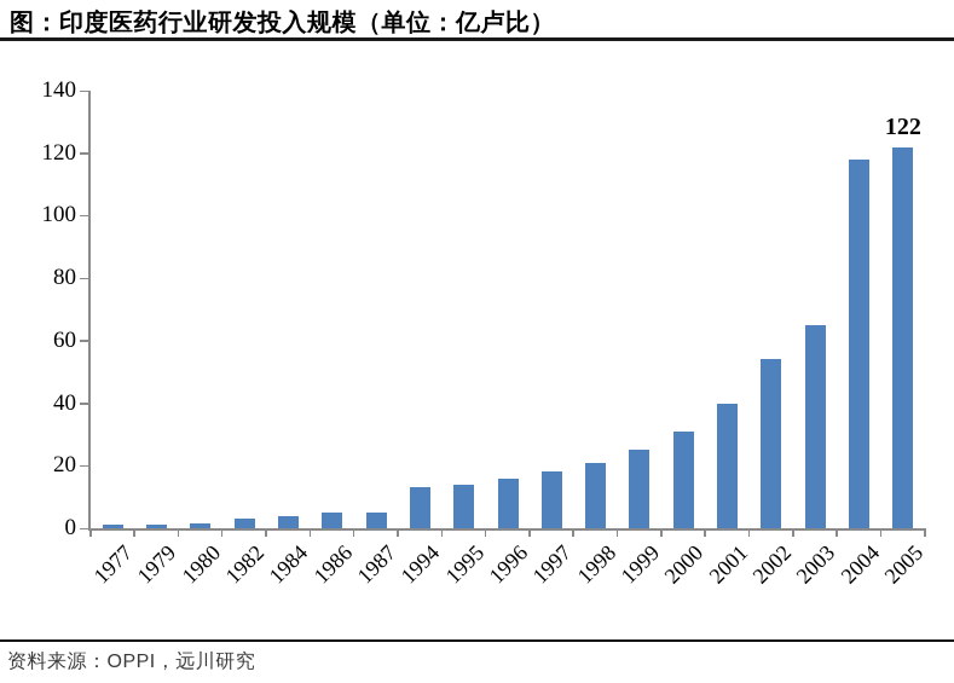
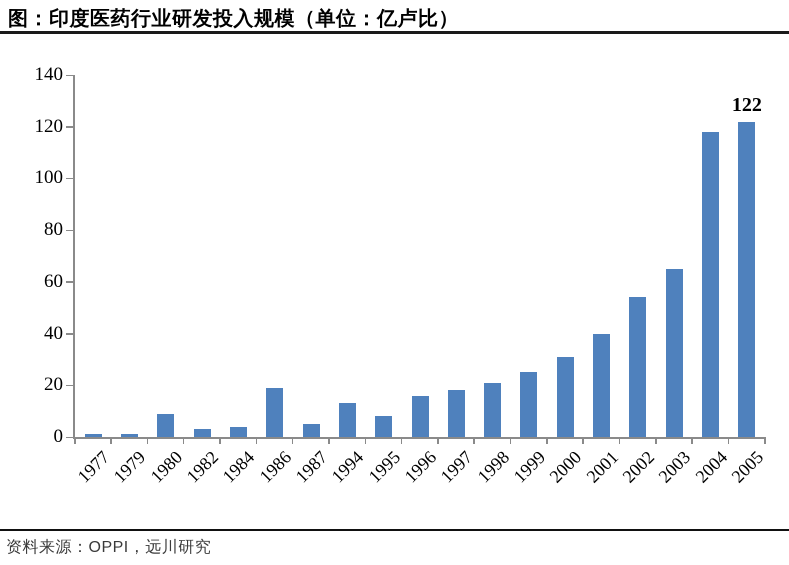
1980: 2 -> 9
1986: 5 -> 19
1995: 14 -> 8
